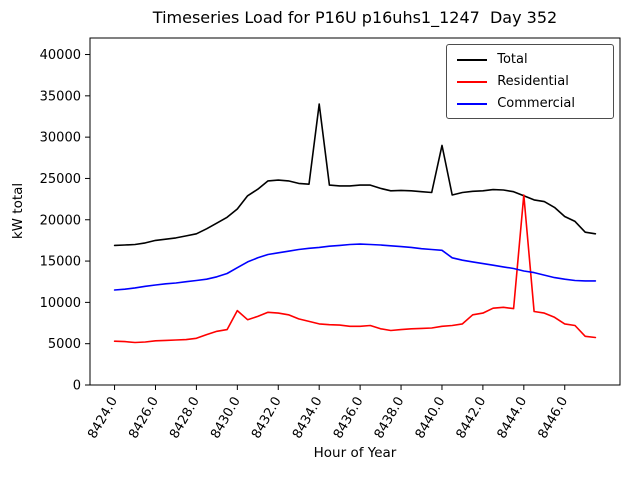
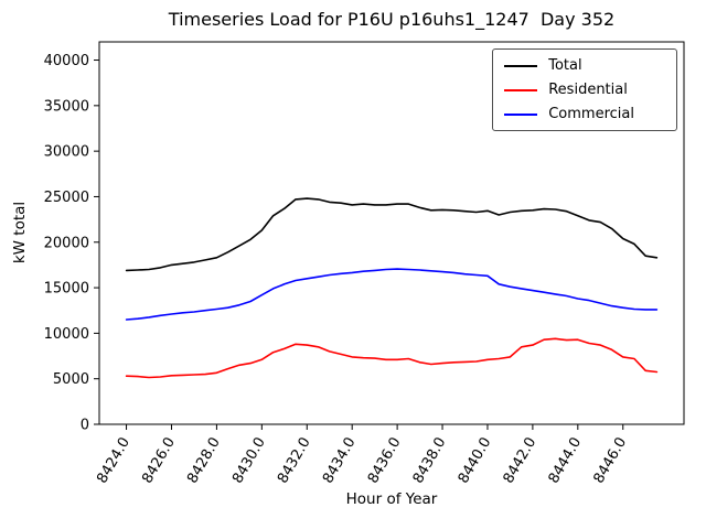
Residential/8430.0: 9000 -> 7000
Total/8434.0: 34000 -> 24000
Total/8440.0: 29000 -> 23000
Residential/8444.0: 23000 -> 9000
